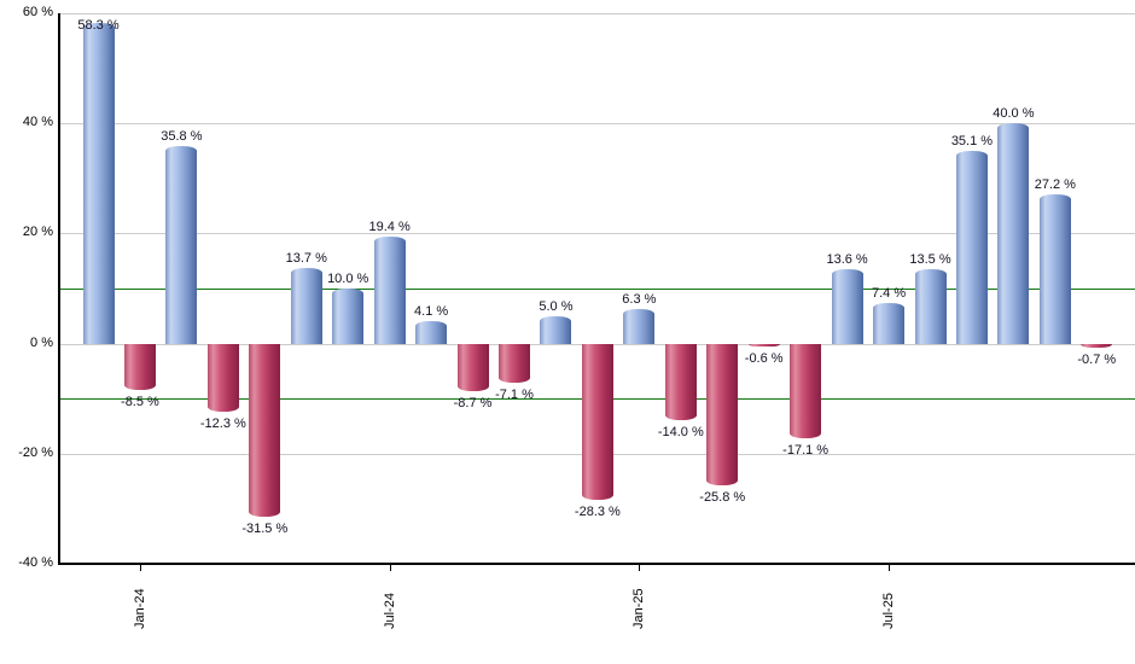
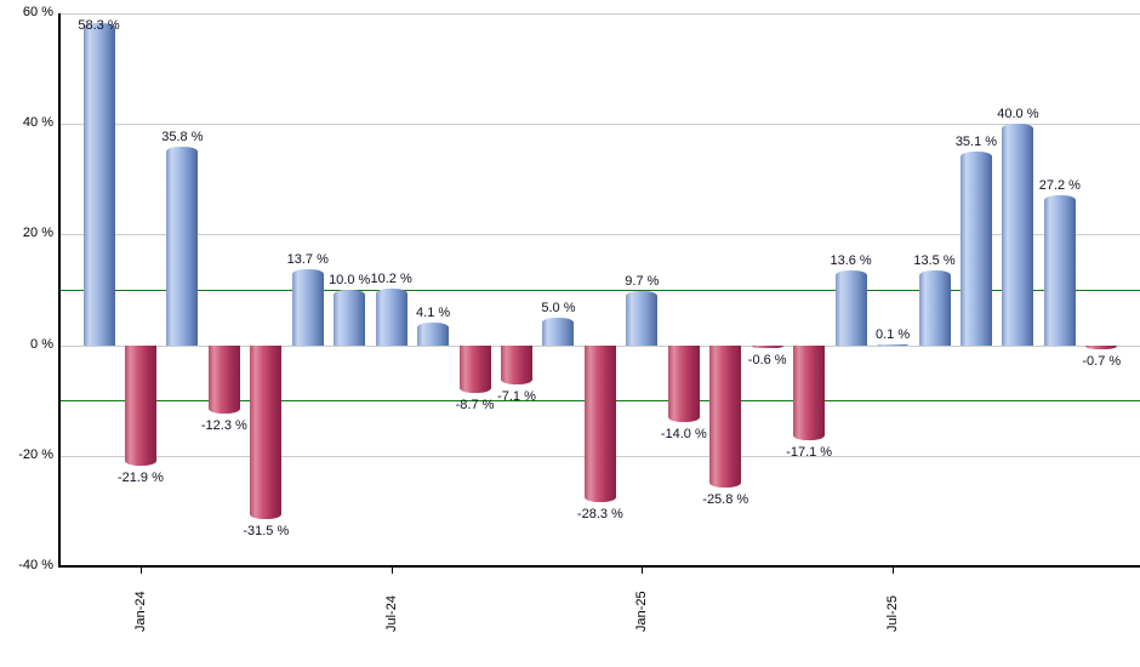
Jan-24: -8.5 -> -21.9
Jul-24: 19.4 -> 10.2
Jan-25: 6.3 -> 9.7
Jul-25: 7.4 -> 0.1
